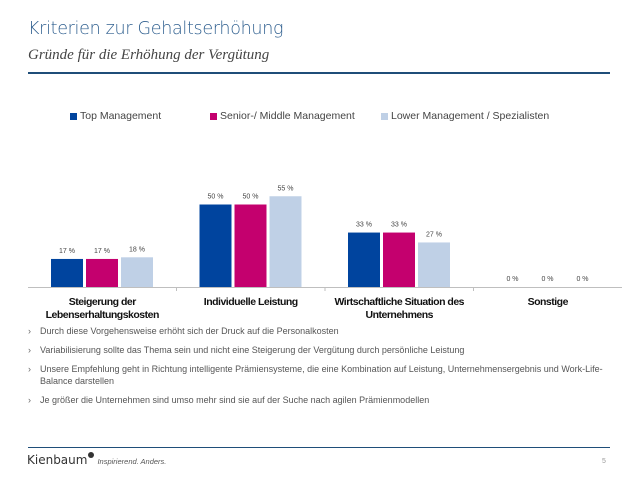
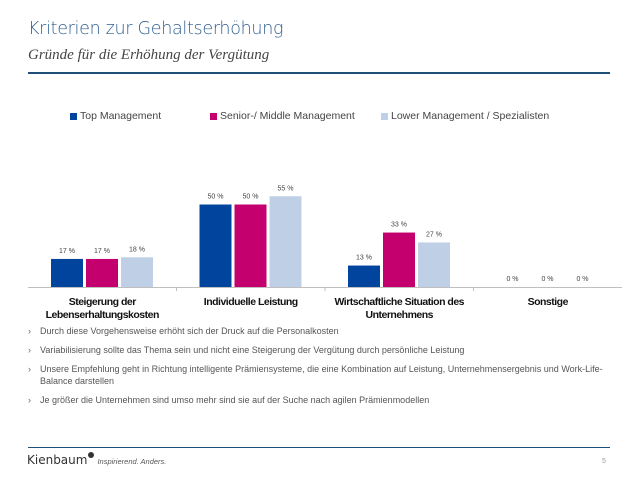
Top Management/Wirtschaftliche Situation des Unternehmens: 33 -> 13
